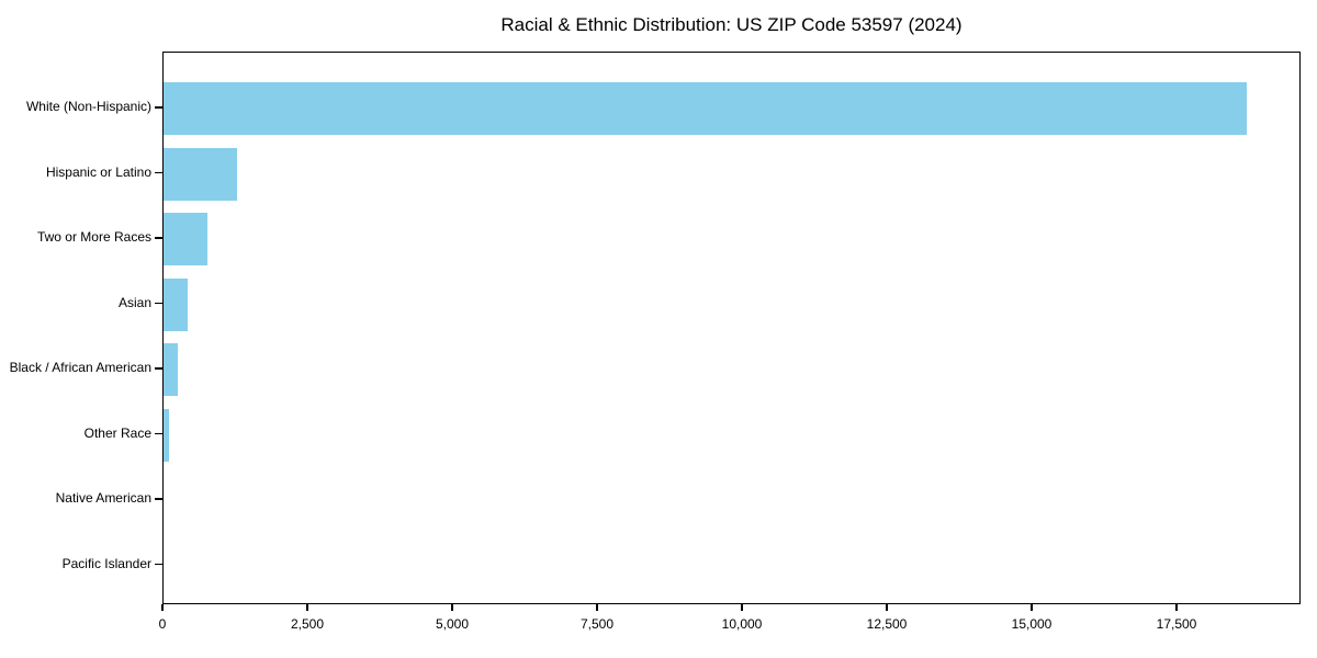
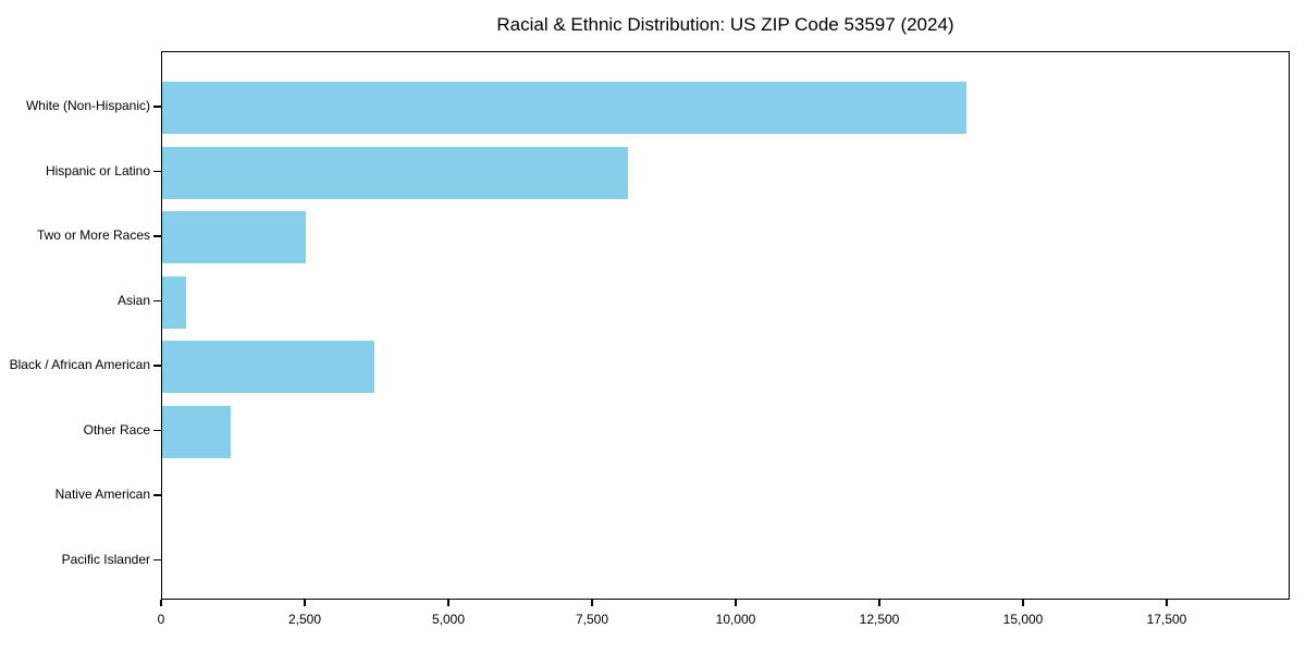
White (Non-Hispanic): 18700 -> 14000
Hispanic or Latino: 1300 -> 8100
Two or More Races: 800 -> 2500
Black / African American: 200 -> 3700
Other Race: 100 -> 1200
